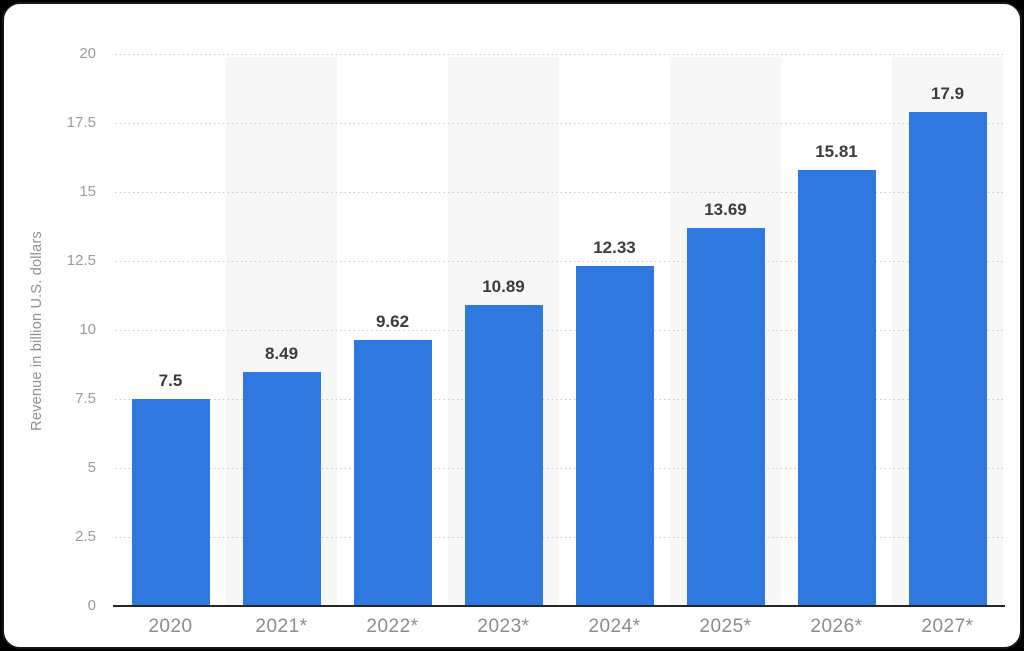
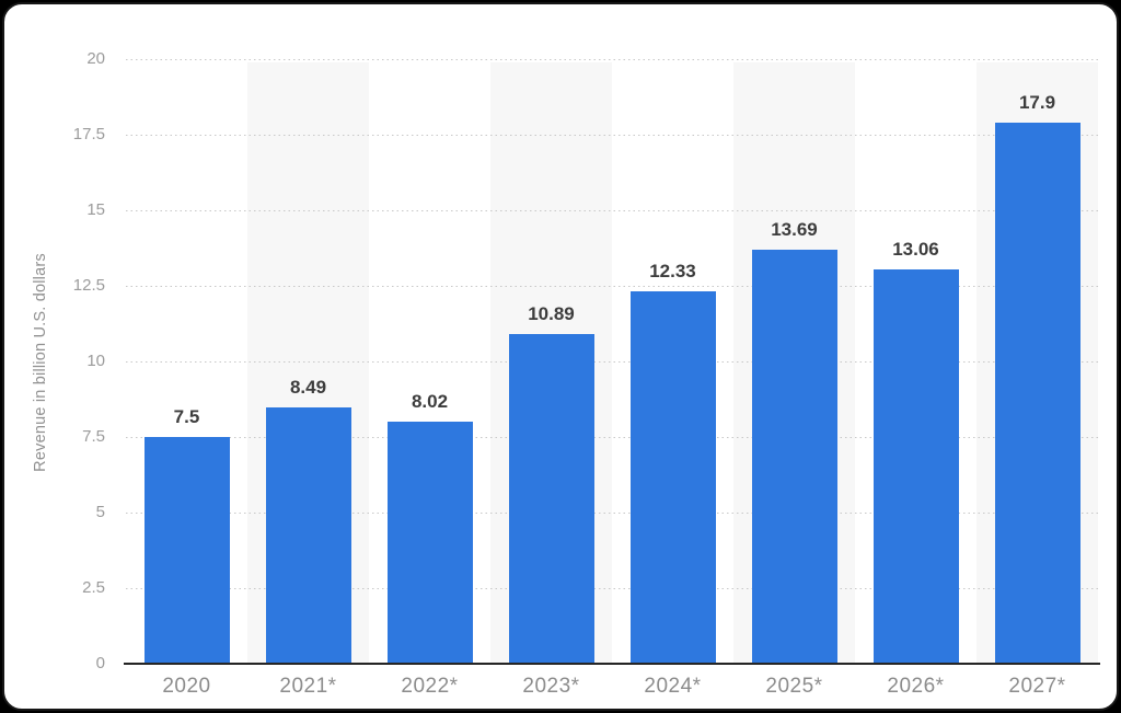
2022*: 9.62 -> 8.02
2026*: 15.81 -> 13.06
